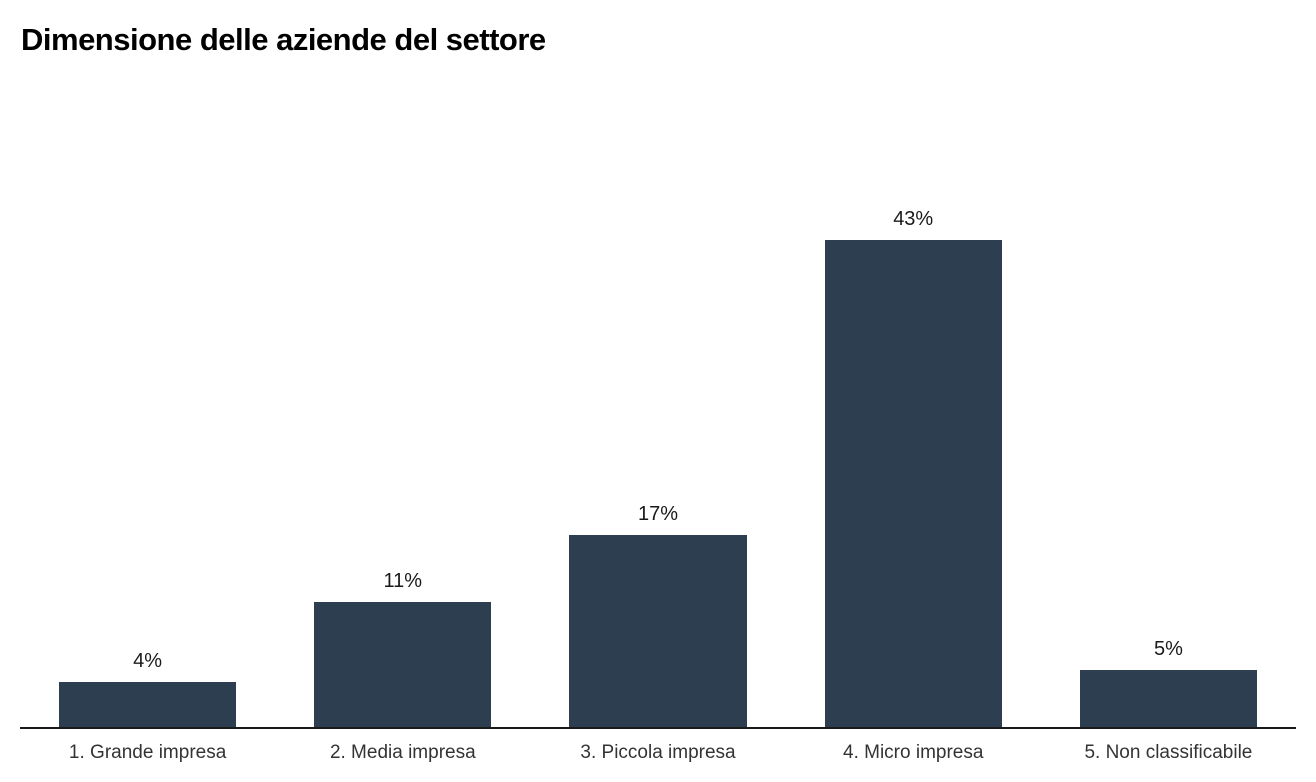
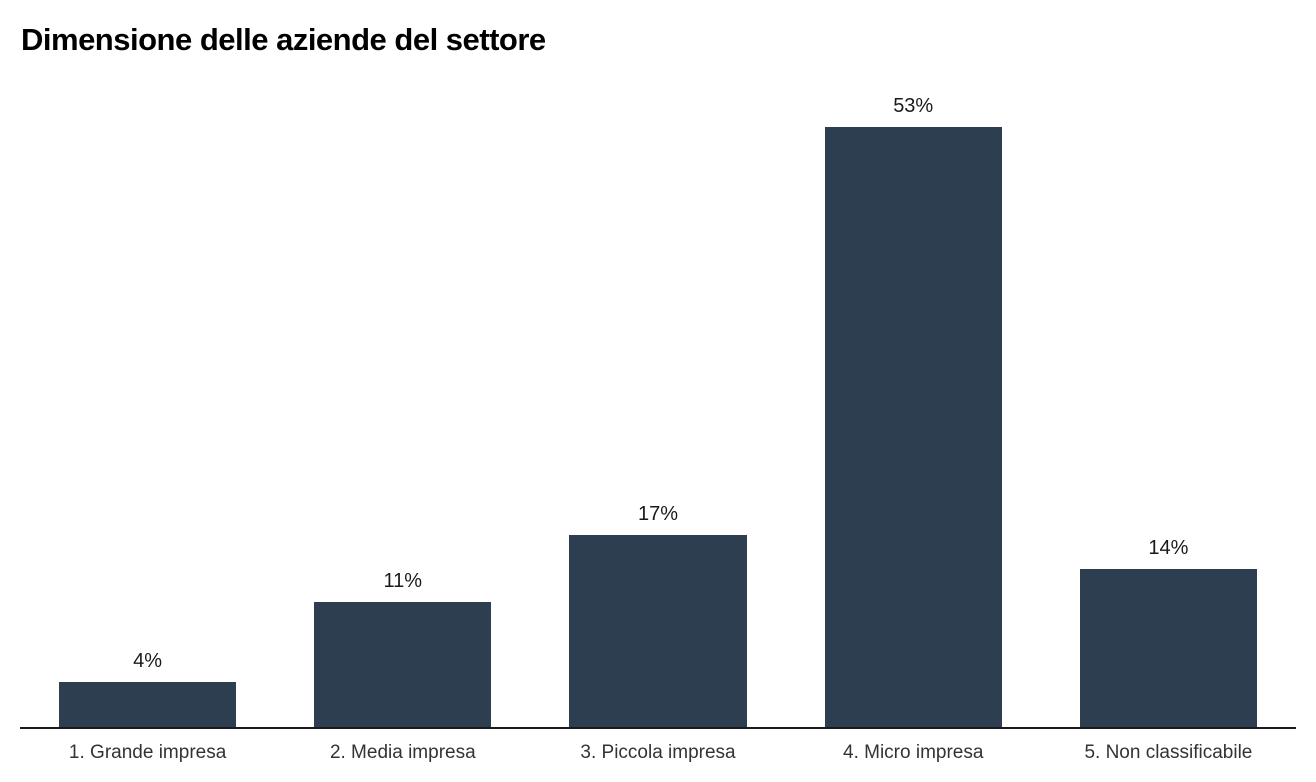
4. Micro impresa: 43% -> 53%
5. Non classificabile: 5% -> 14%
